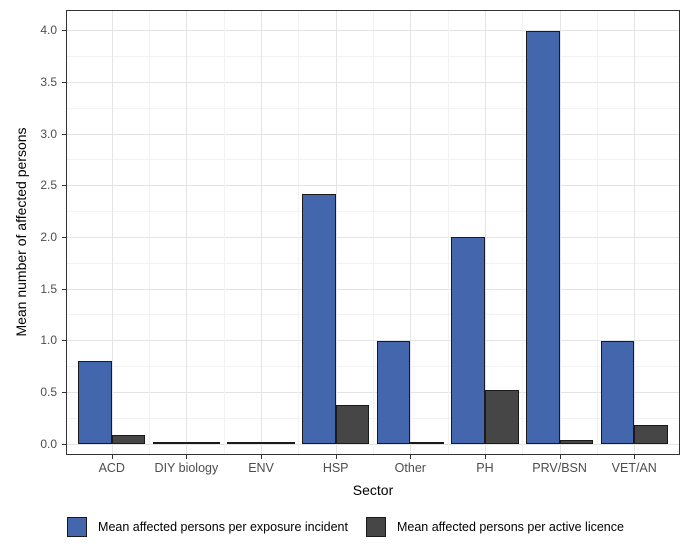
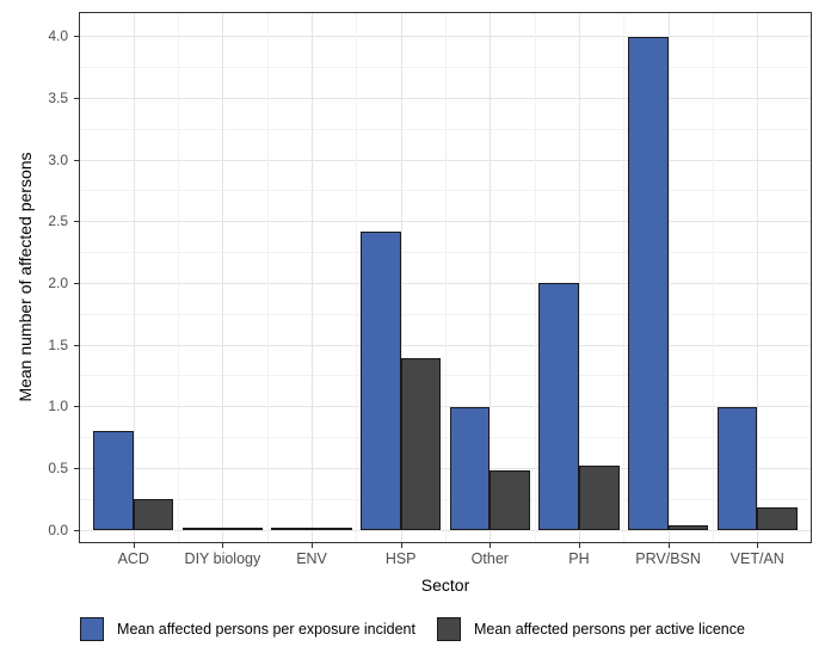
Mean affected persons per active licence/ACD: 0.09 -> 0.25
Mean affected persons per active licence/HSP: 0.38 -> 1.39
Mean affected persons per active licence/Other: 0.02 -> 0.48
